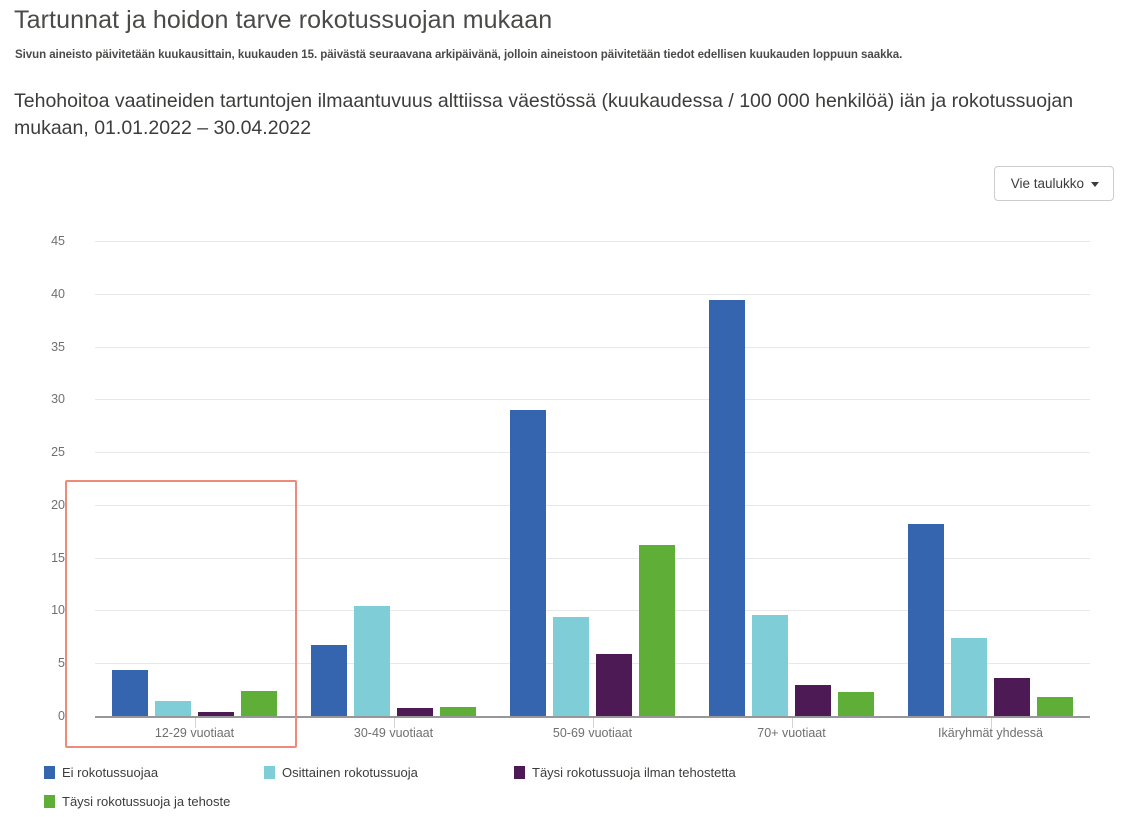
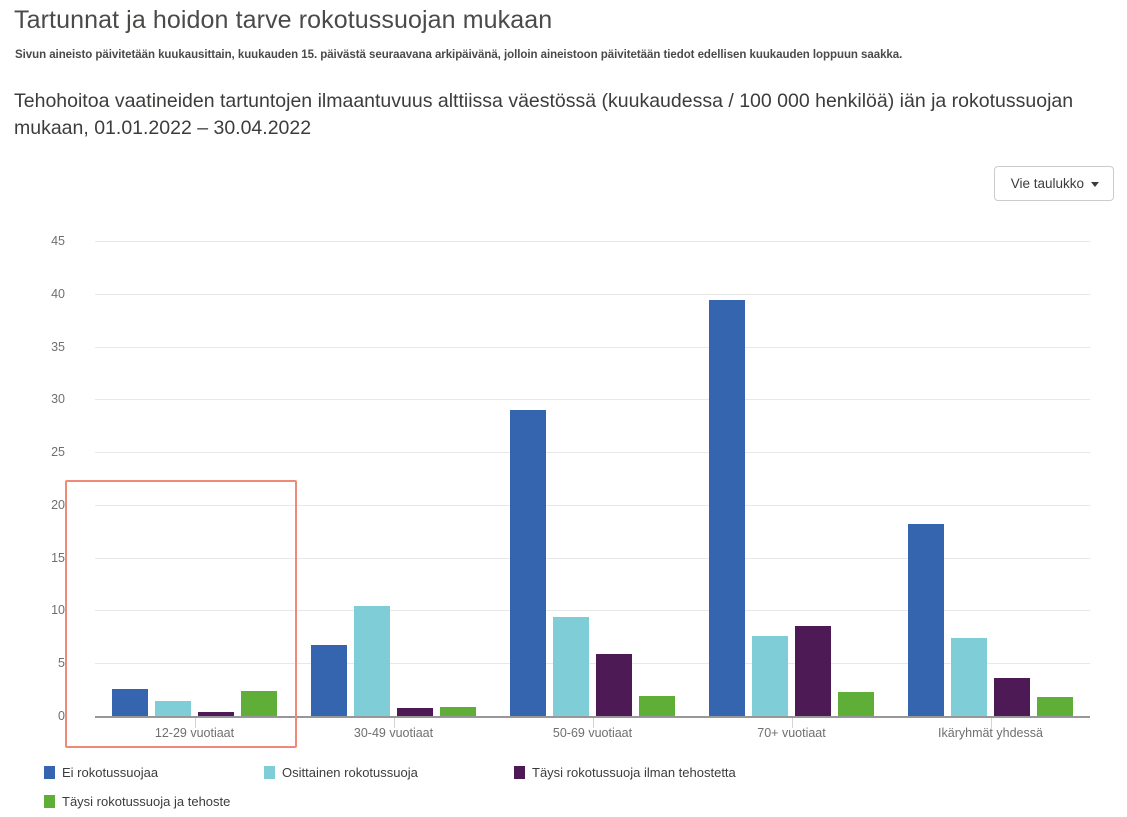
Ei rokotussuojaa/12-29 vuotiaat: 4.4 -> 2.6
Täysi rokotussuoja ja tehoste/50-69 vuotiaat: 16.2 -> 1.9
Osittainen rokotussuoja/70+ vuotiaat: 9.6 -> 7.6
Täysi rokotussuoja ilman tehostetta/70+ vuotiaat: 2.9 -> 8.5
